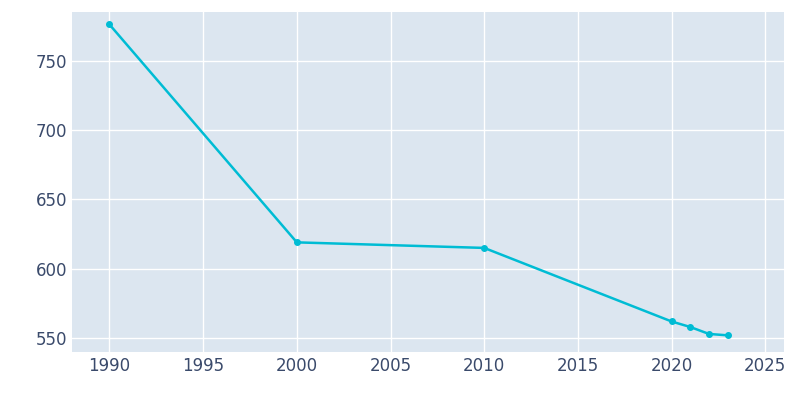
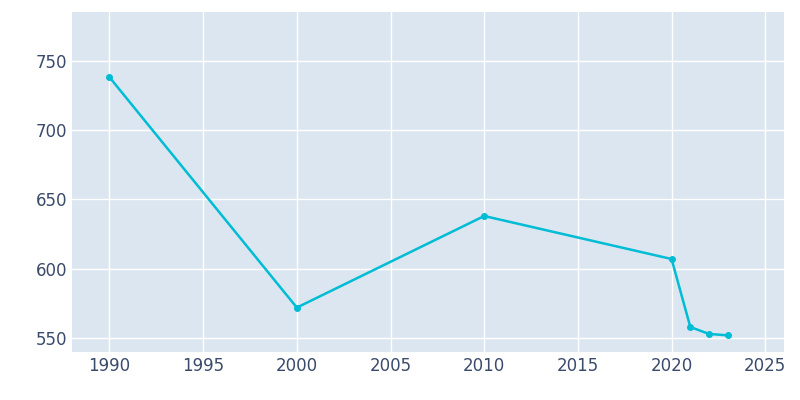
1990: 776 -> 738
2000: 619 -> 572
2010: 615 -> 638
2020: 562 -> 607
